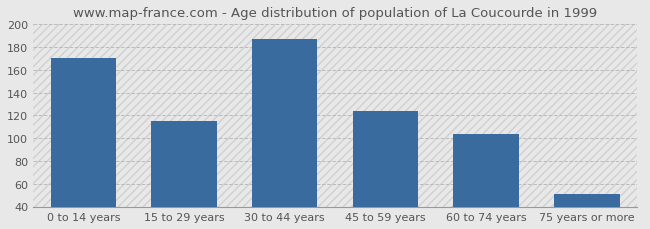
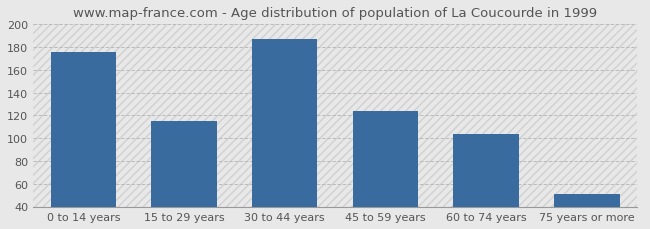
0 to 14 years: 170 -> 176
